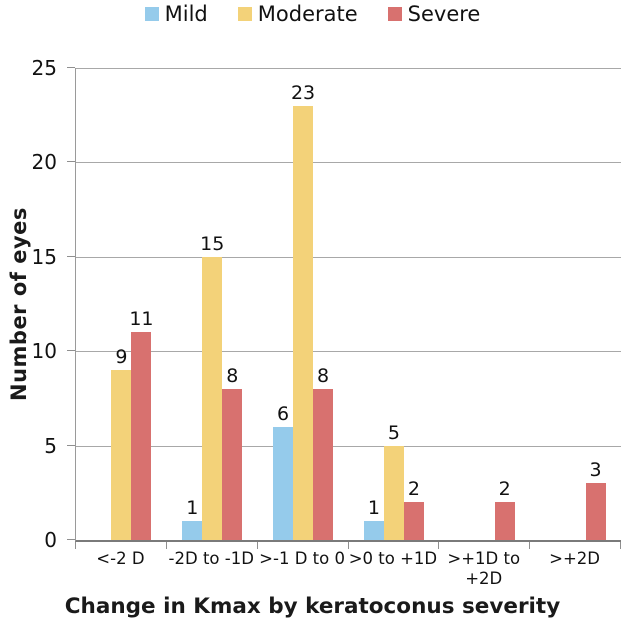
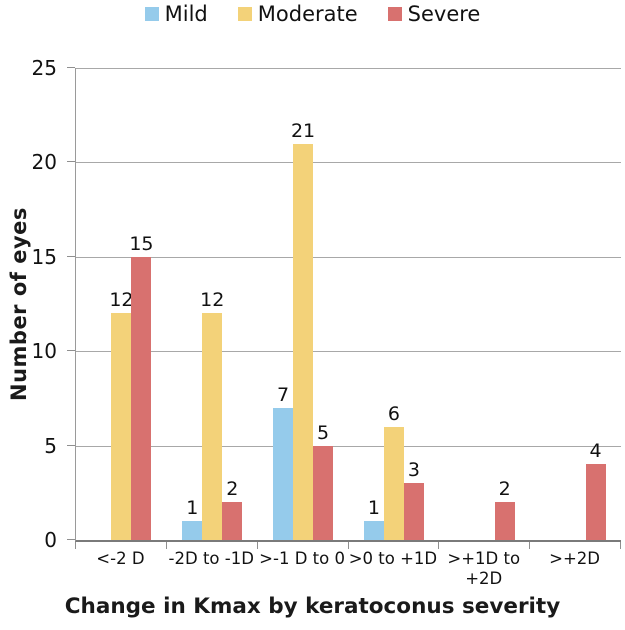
Moderate/<-2 D: 9 -> 12
Severe/<-2 D: 11 -> 15
Moderate/-2D to -1D: 15 -> 12
Severe/-2D to -1D: 8 -> 2
Mild/>-1 D to 0: 6 -> 7
Moderate/>-1 D to 0: 23 -> 21
Severe/>-1 D to 0: 8 -> 5
Moderate/>0 to +1D: 5 -> 6
Severe/>0 to +1D: 2 -> 3
Severe/>+2D: 3 -> 4
